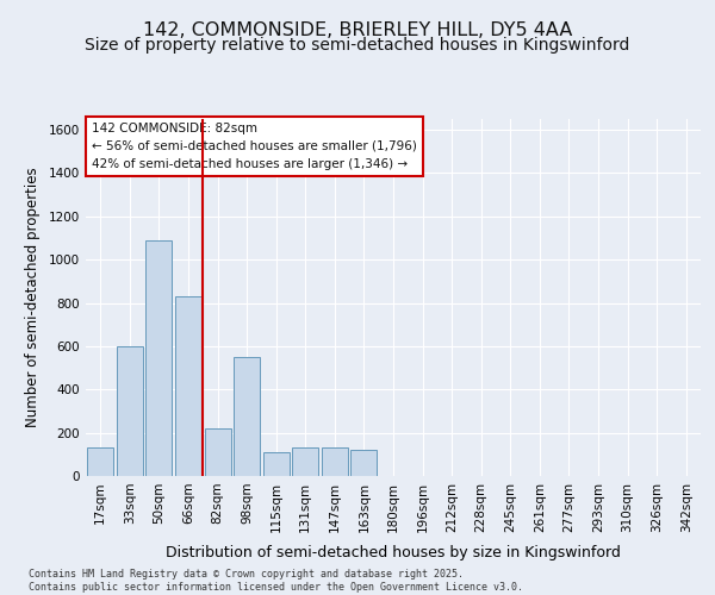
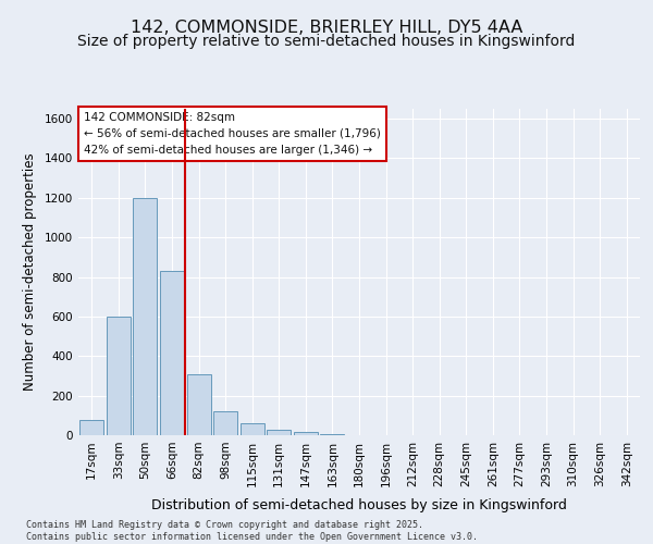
17sqm: 130 -> 80
50sqm: 1090 -> 1200
82sqm: 220 -> 310
98sqm: 550 -> 120
115sqm: 110 -> 60
131sqm: 130 -> 30
147sqm: 130 -> 20
163sqm: 120 -> 0
